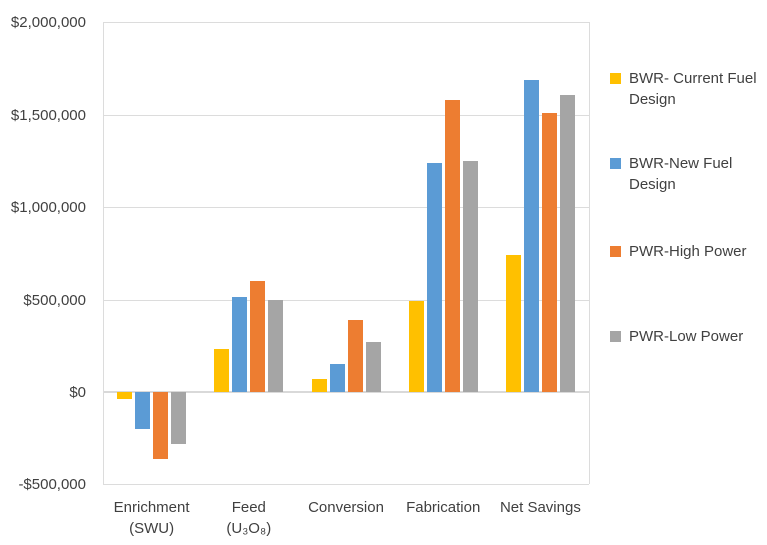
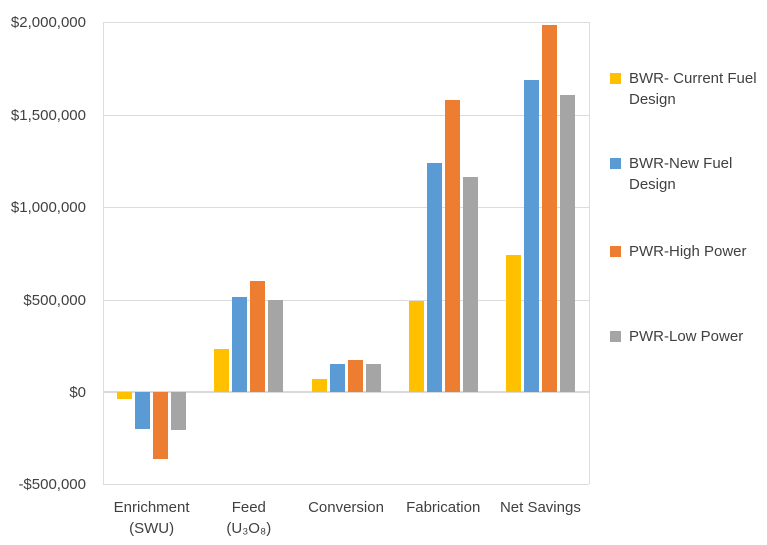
PWR-Low Power/Enrichment (SWU): -$280000 -> -$200000
PWR-High Power/Conversion: $390000 -> $180000
PWR-Low Power/Conversion: $270000 -> $150000
PWR-Low Power/Fabrication: $1250000 -> $1160000
PWR-High Power/Net Savings: $1510000 -> $1980000
